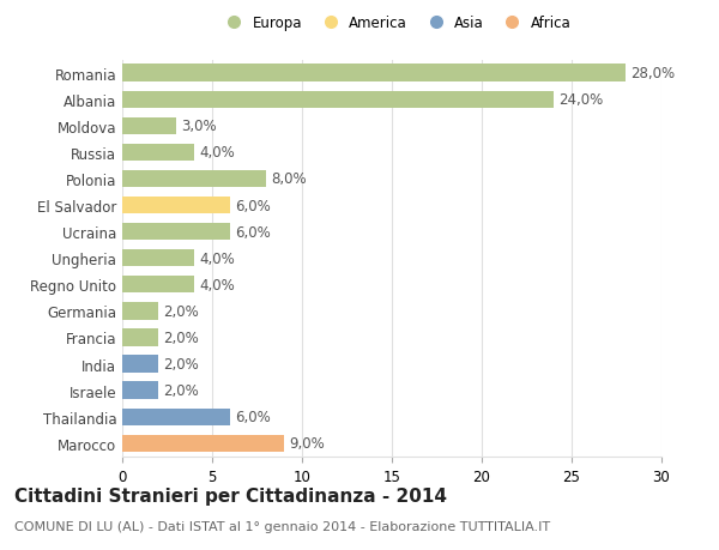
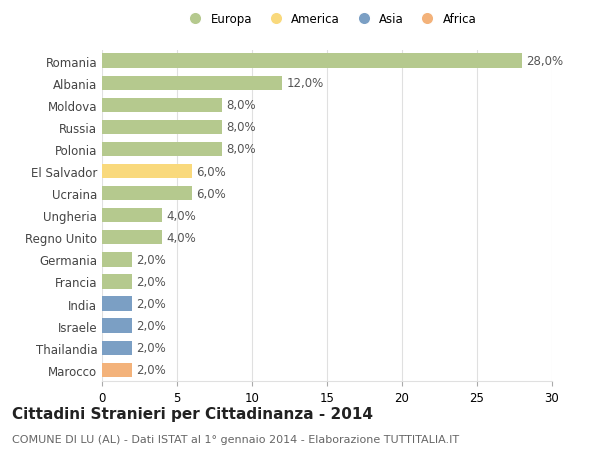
Albania: 24,0% -> 12,0%
Moldova: 3,0% -> 8,0%
Russia: 4,0% -> 8,0%
Thailandia: 6,0% -> 2,0%
Marocco: 9,0% -> 2,0%
